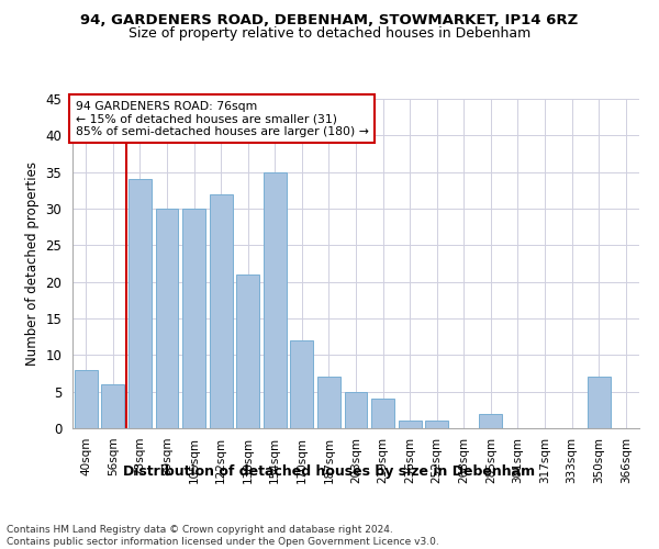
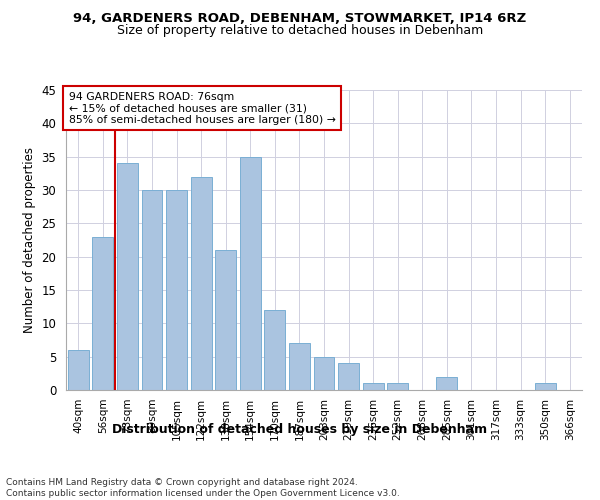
40sqm: 8 -> 6
56sqm: 6 -> 23
350sqm: 7 -> 1
